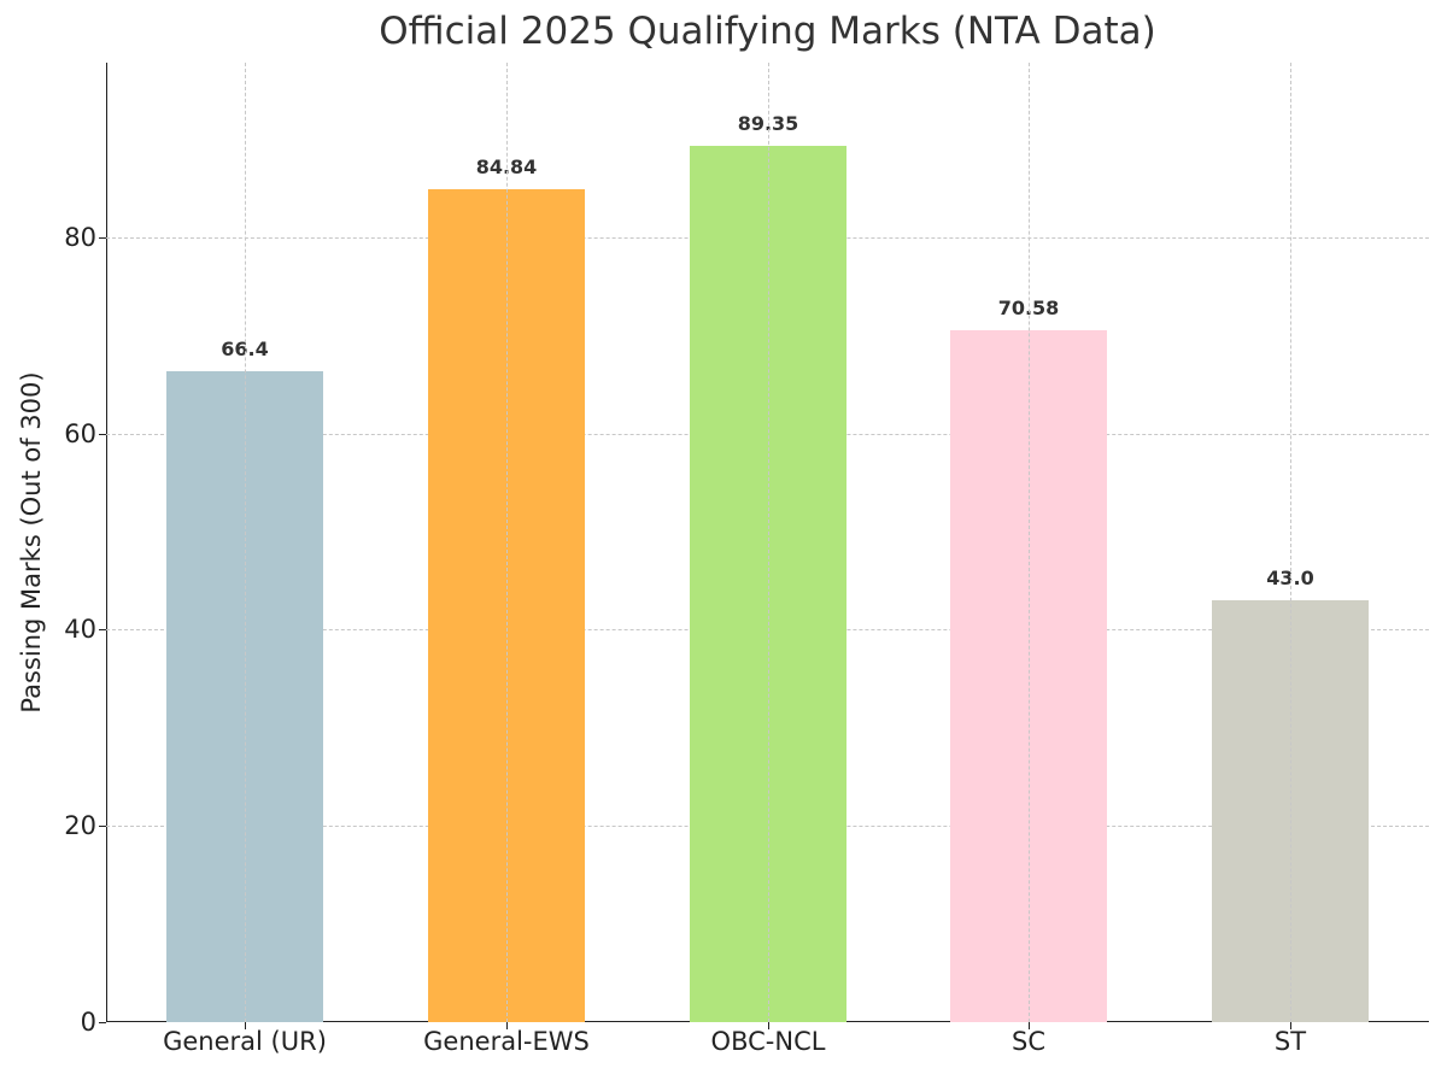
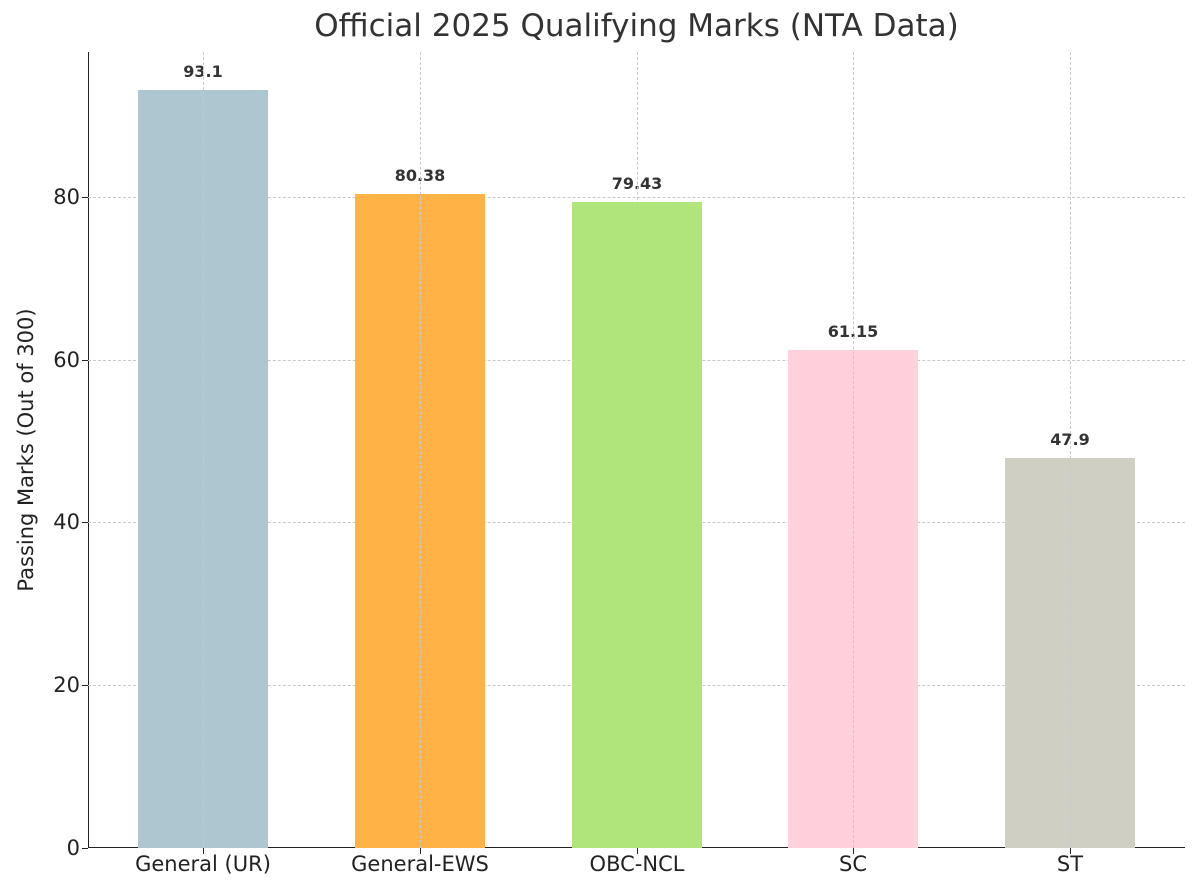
General (UR): 66.4 -> 93.1
General-EWS: 84.84 -> 80.38
OBC-NCL: 89.35 -> 79.43
SC: 70.58 -> 61.15
ST: 43.0 -> 47.9
